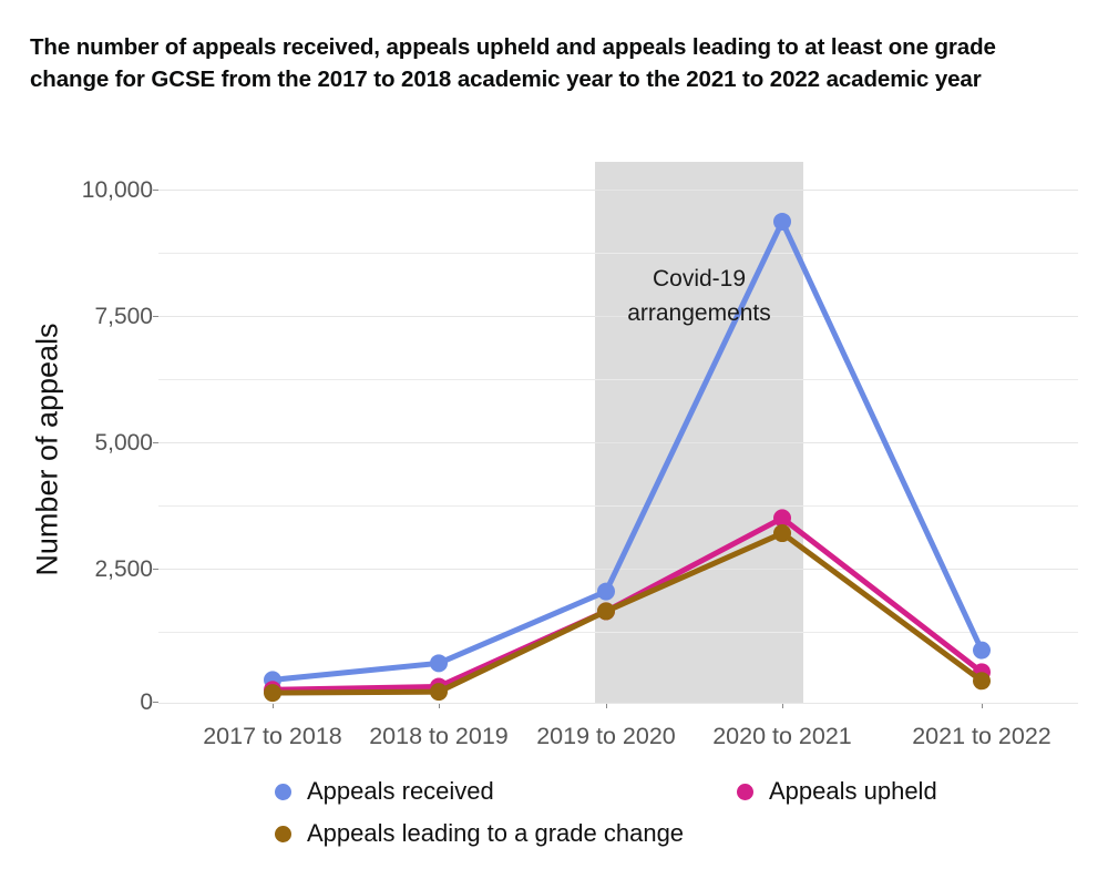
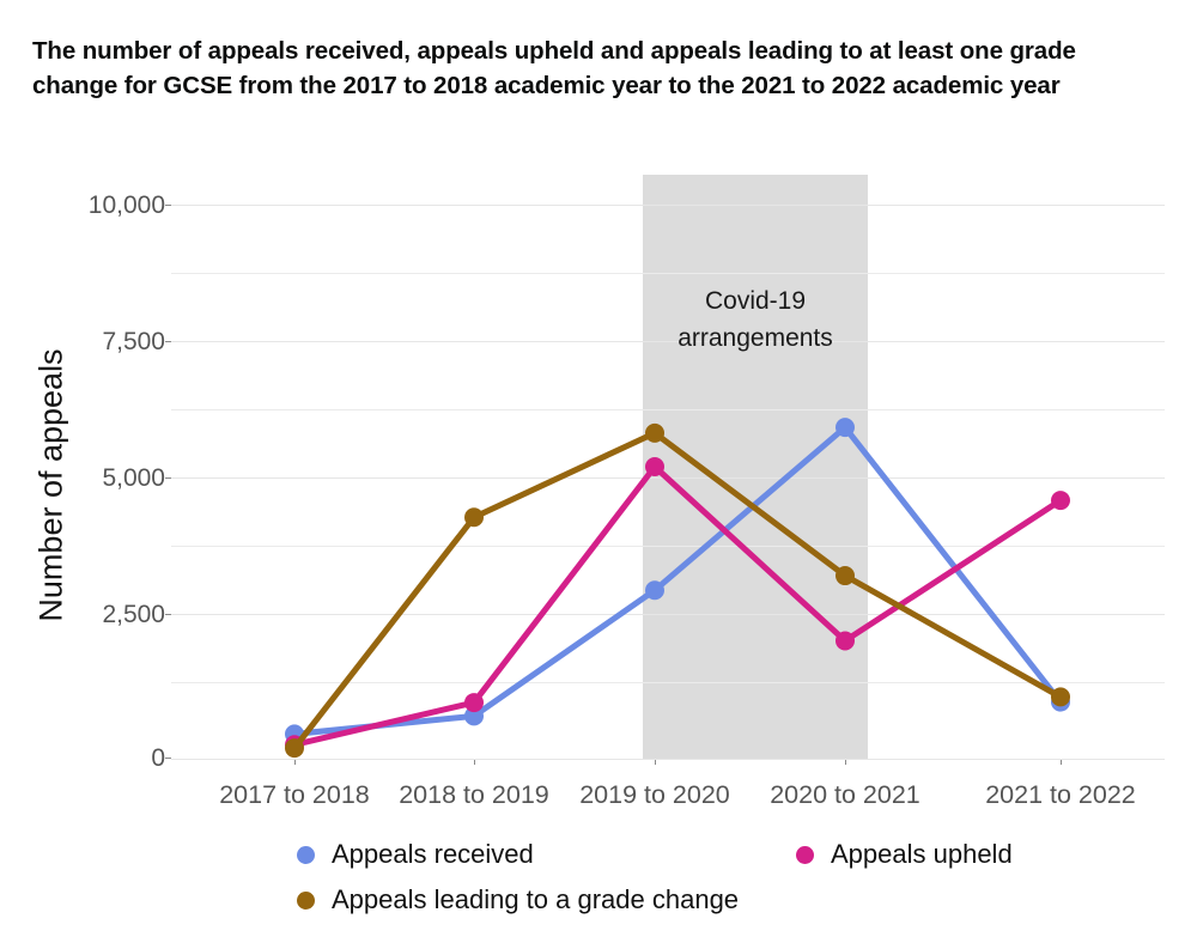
Appeals upheld/2018 to 2019: 300 -> 1000
Appeals leading to a grade change/2018 to 2019: 200 -> 4300
Appeals received/2019 to 2020: 2100 -> 3000
Appeals upheld/2019 to 2020: 1800 -> 5200
Appeals leading to a grade change/2019 to 2020: 1800 -> 5800
Appeals received/2020 to 2021: 9200 -> 5900
Appeals upheld/2020 to 2021: 3600 -> 2100
Appeals upheld/2021 to 2022: 600 -> 4600
Appeals leading to a grade change/2021 to 2022: 400 -> 1100
